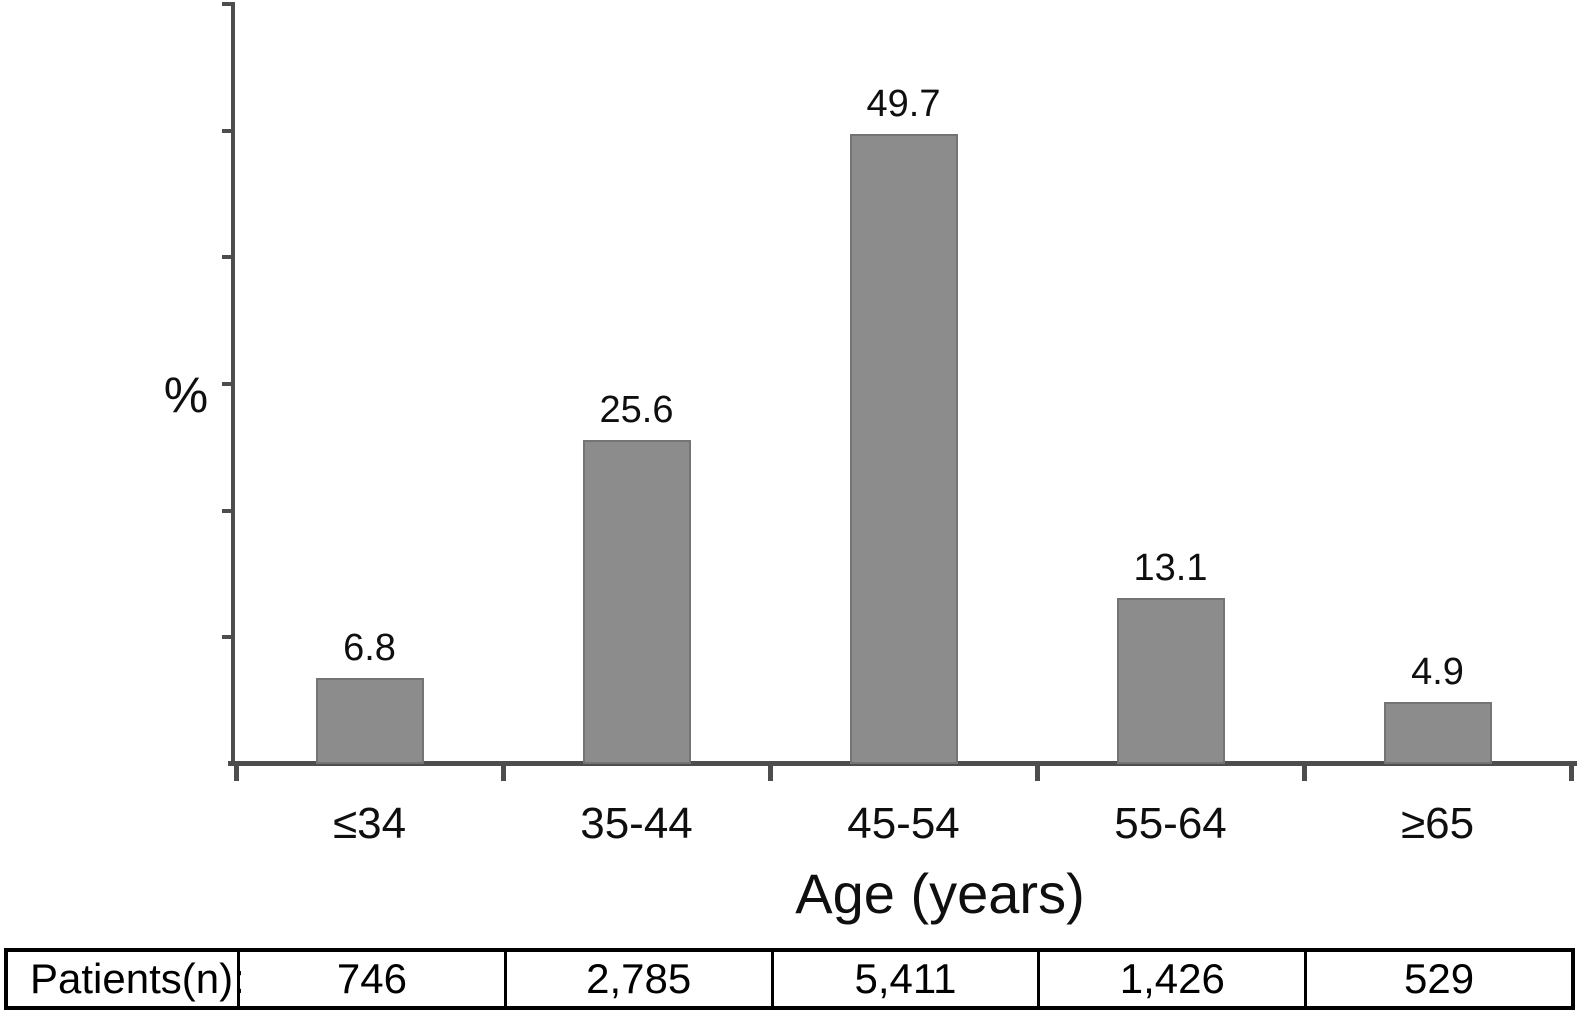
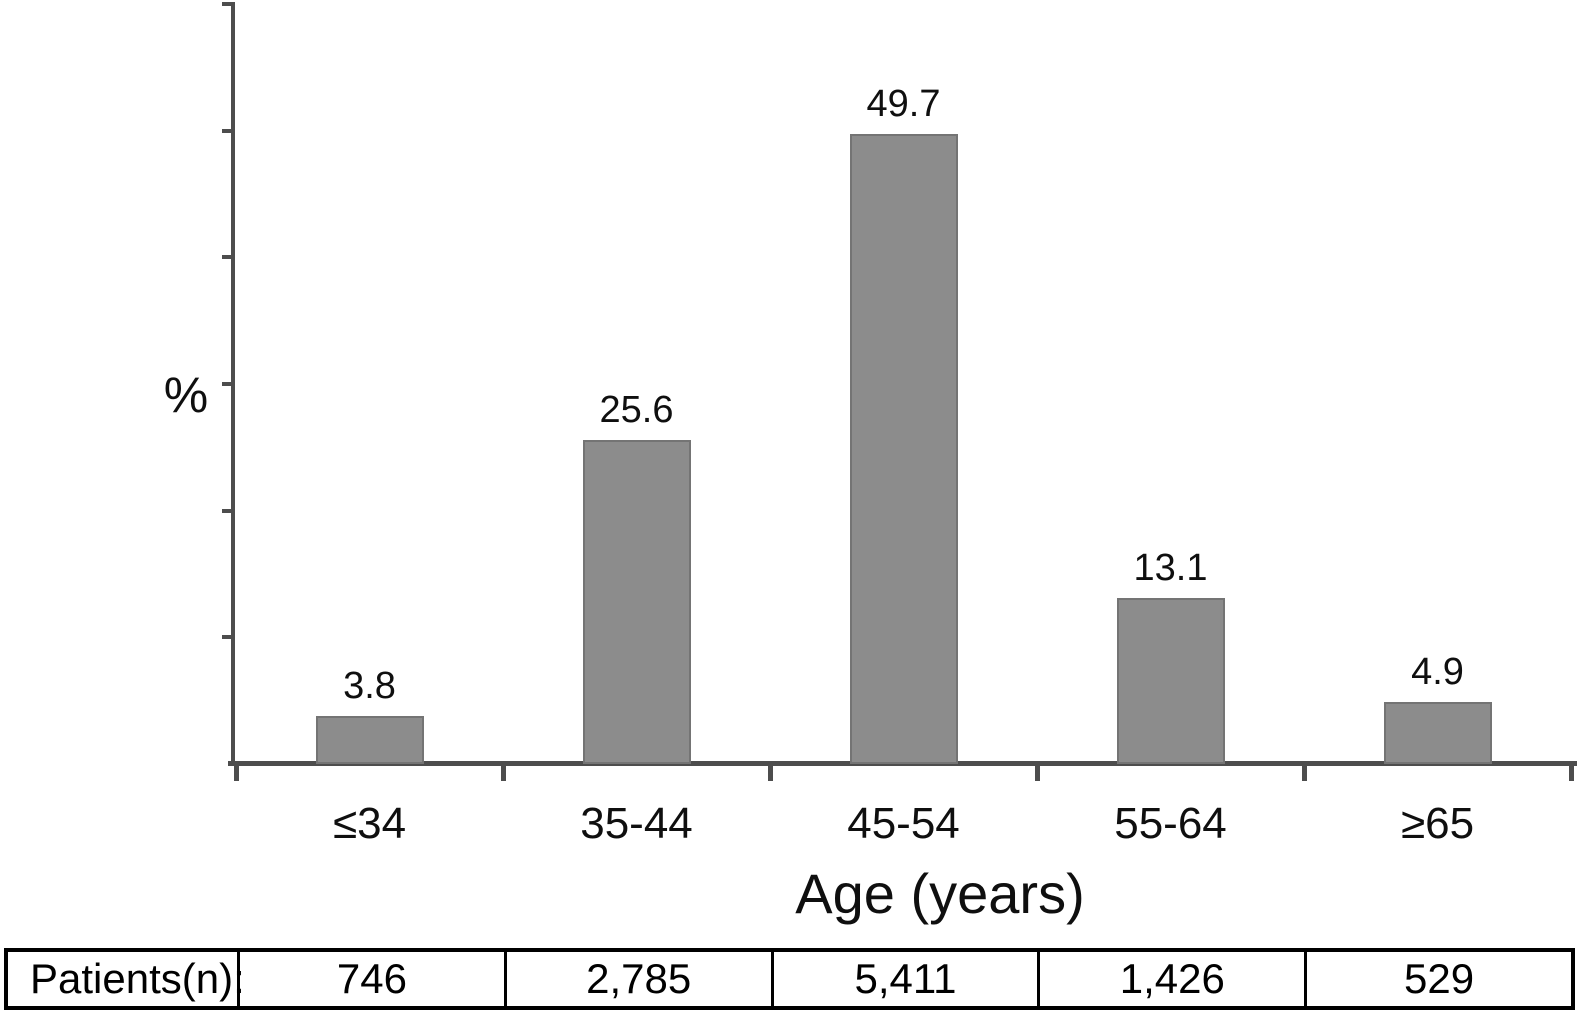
≤34: 6.8 -> 3.8
